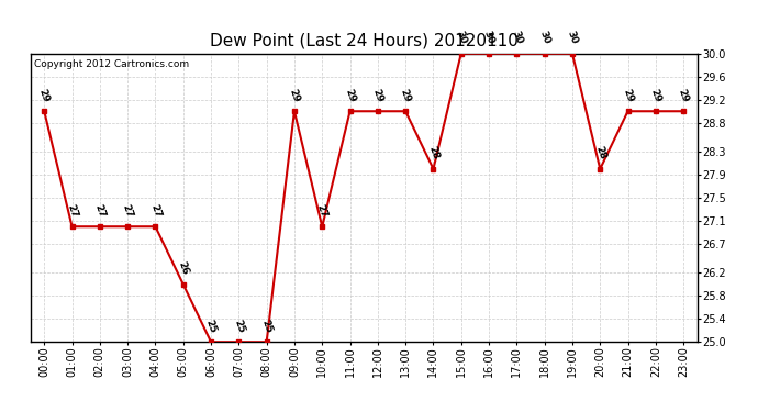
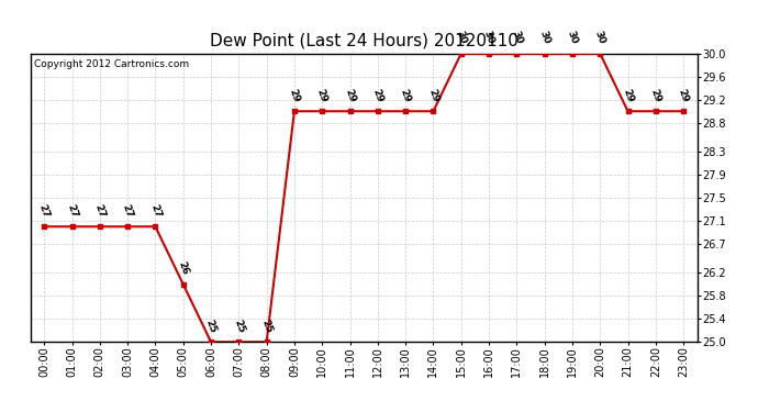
00:00: 29 -> 27
10:00: 27 -> 29
14:00: 28 -> 29
20:00: 28 -> 30
